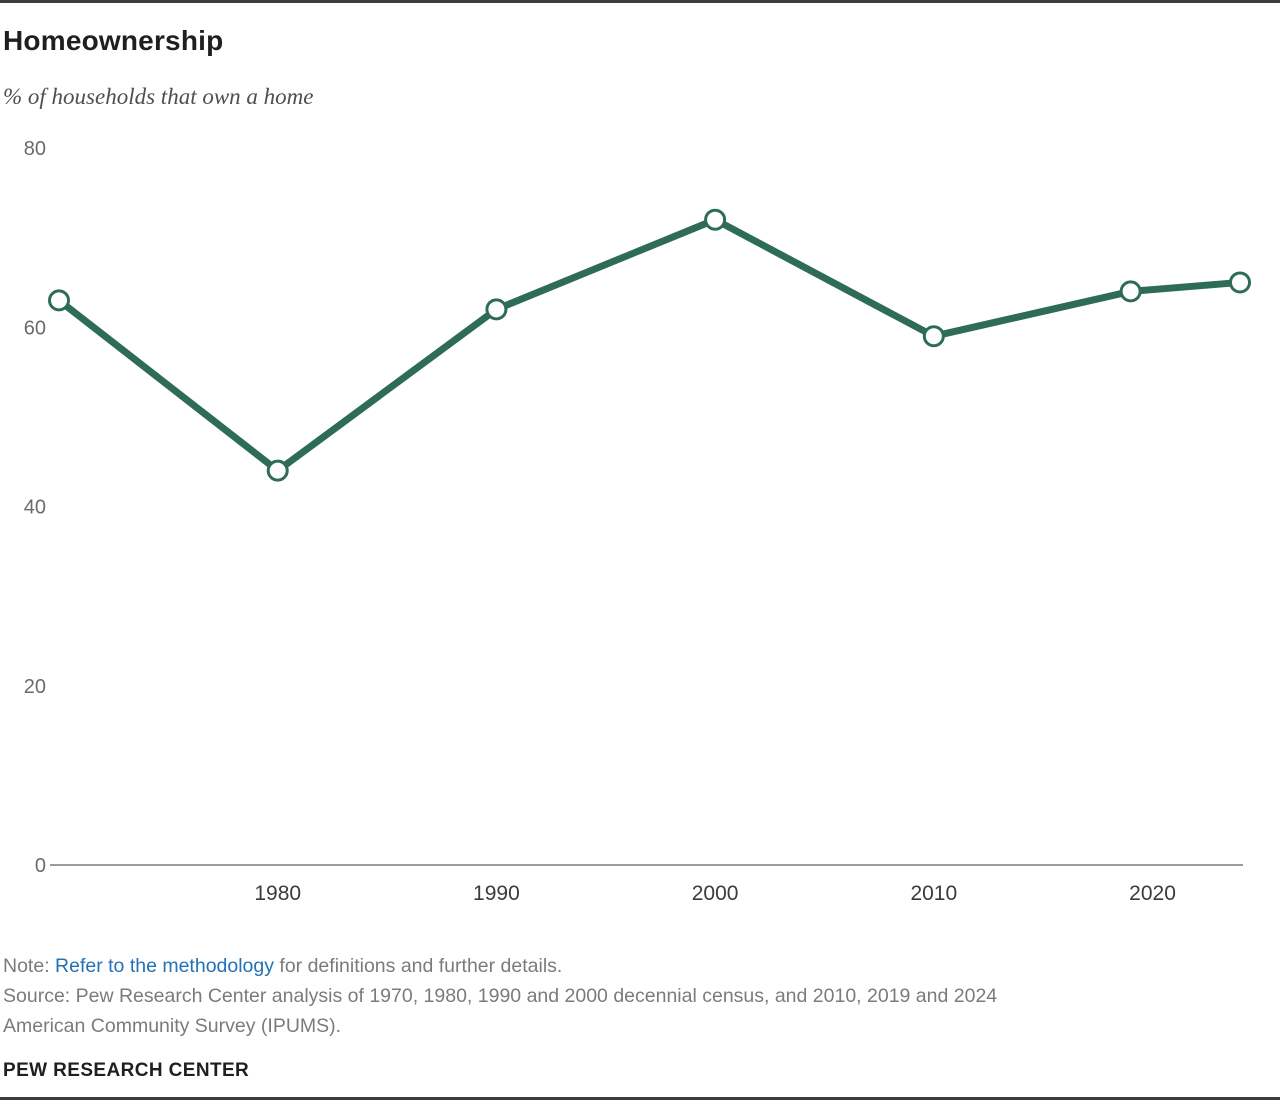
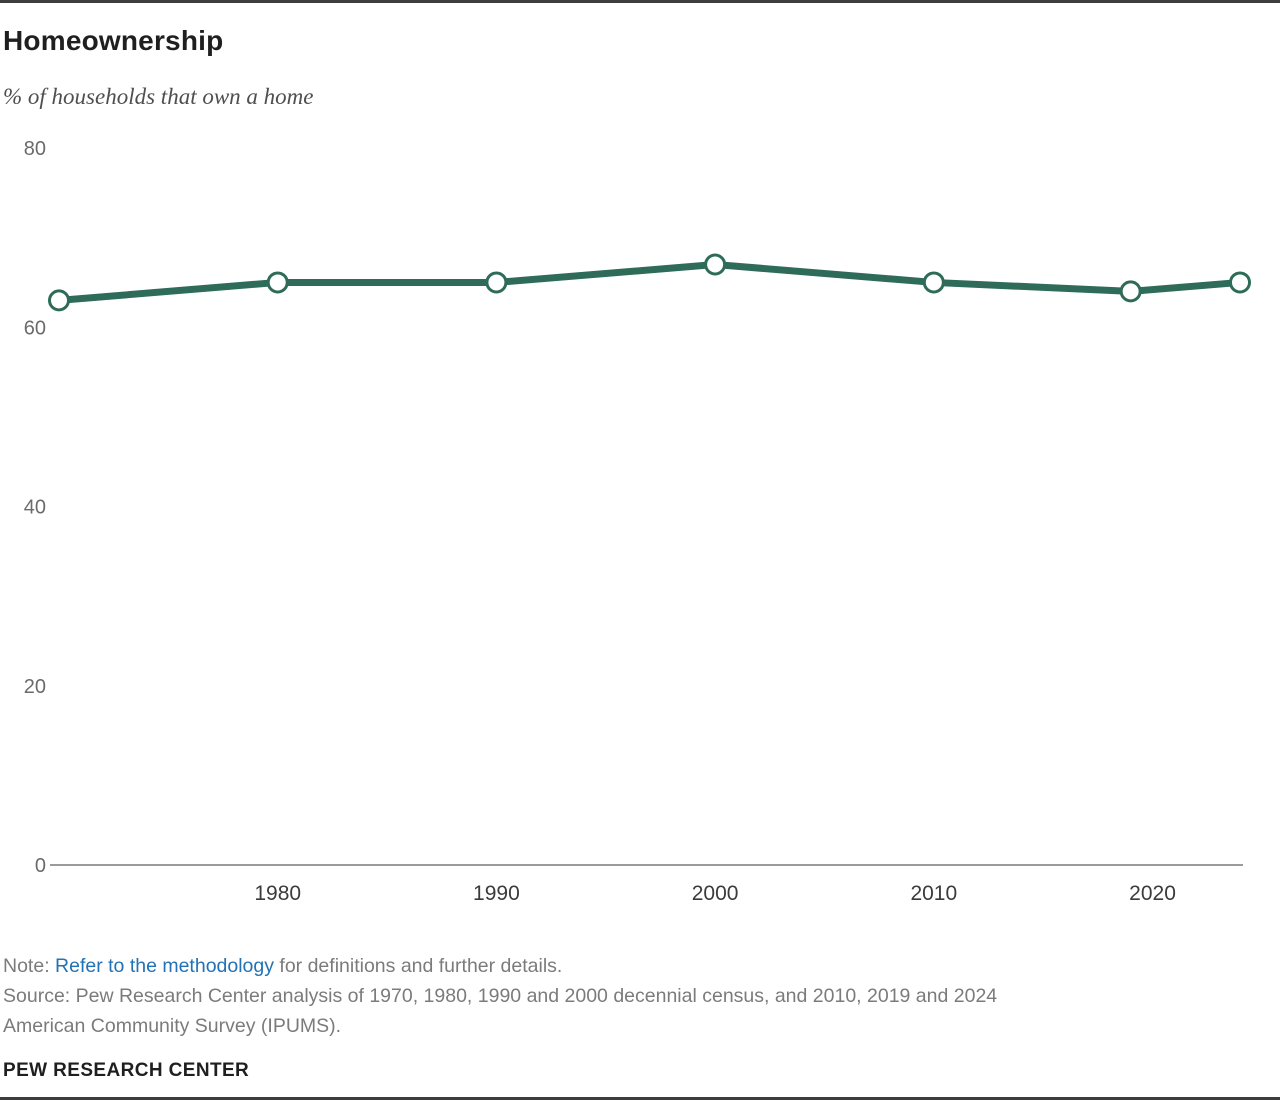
1980: 44 -> 65
1990: 62 -> 65
2000: 72 -> 67
2010: 59 -> 65
